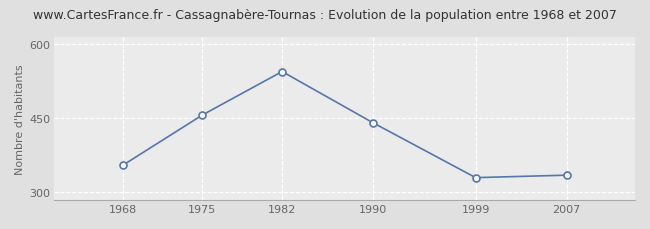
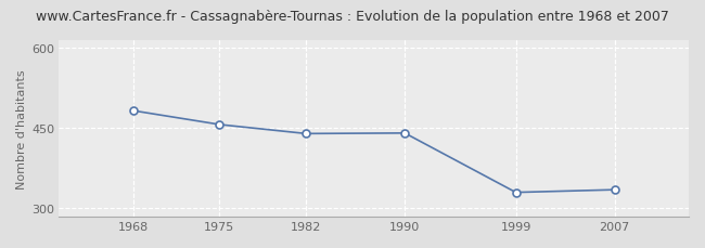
1968: 355 -> 483
1982: 545 -> 440
